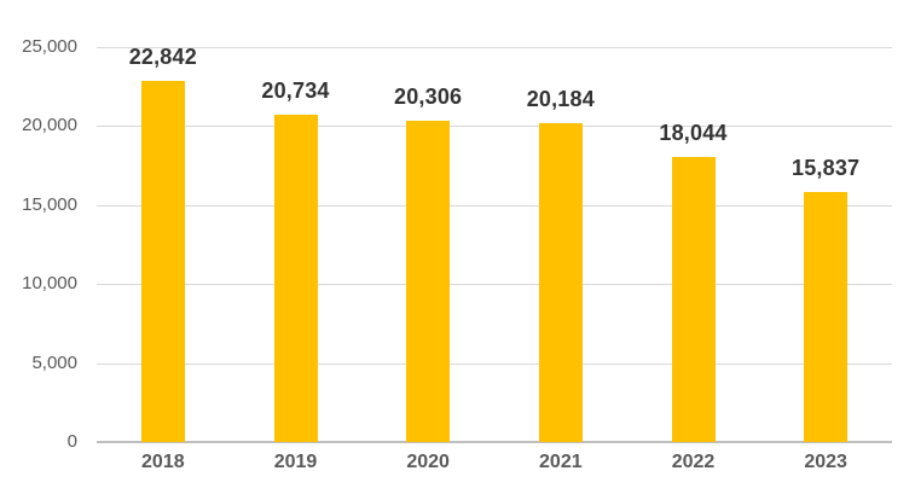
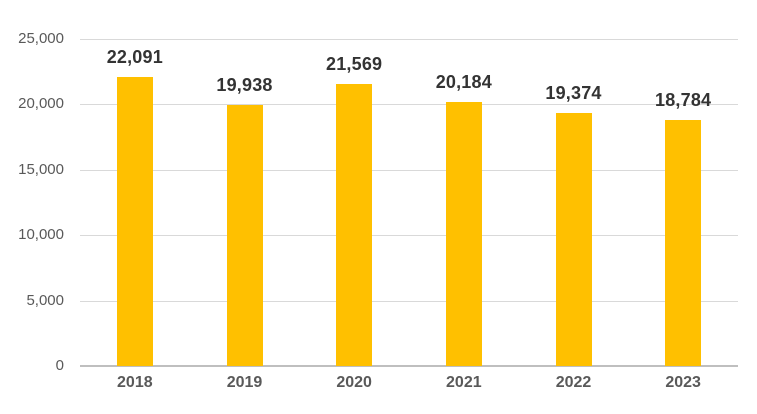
2018: 22,842 -> 22,091
2019: 20,734 -> 19,938
2020: 20,306 -> 21,569
2022: 18,044 -> 19,374
2023: 15,837 -> 18,784
